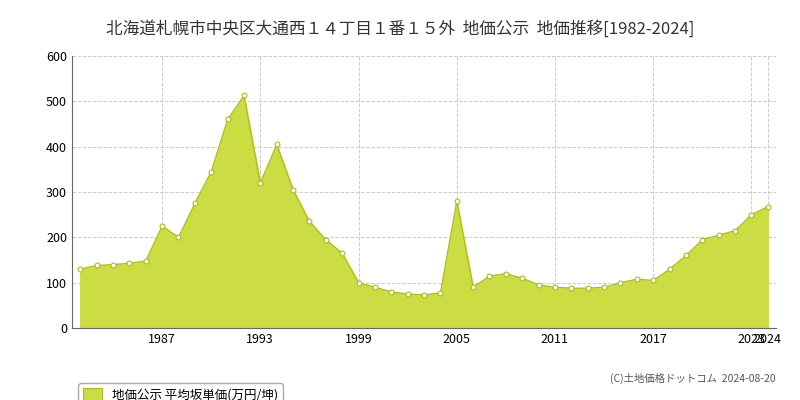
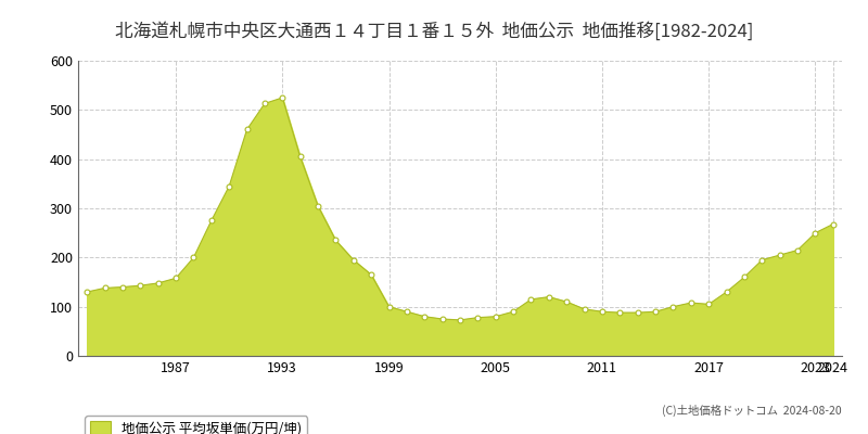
1987: 225 -> 158
1993: 320 -> 525
2005: 280 -> 80
